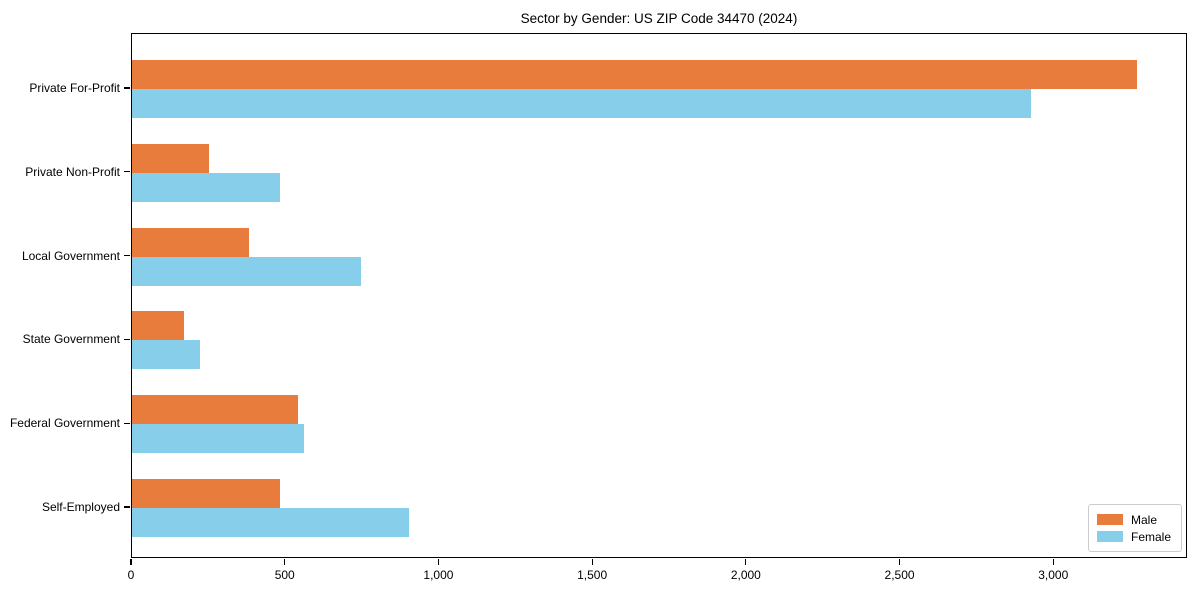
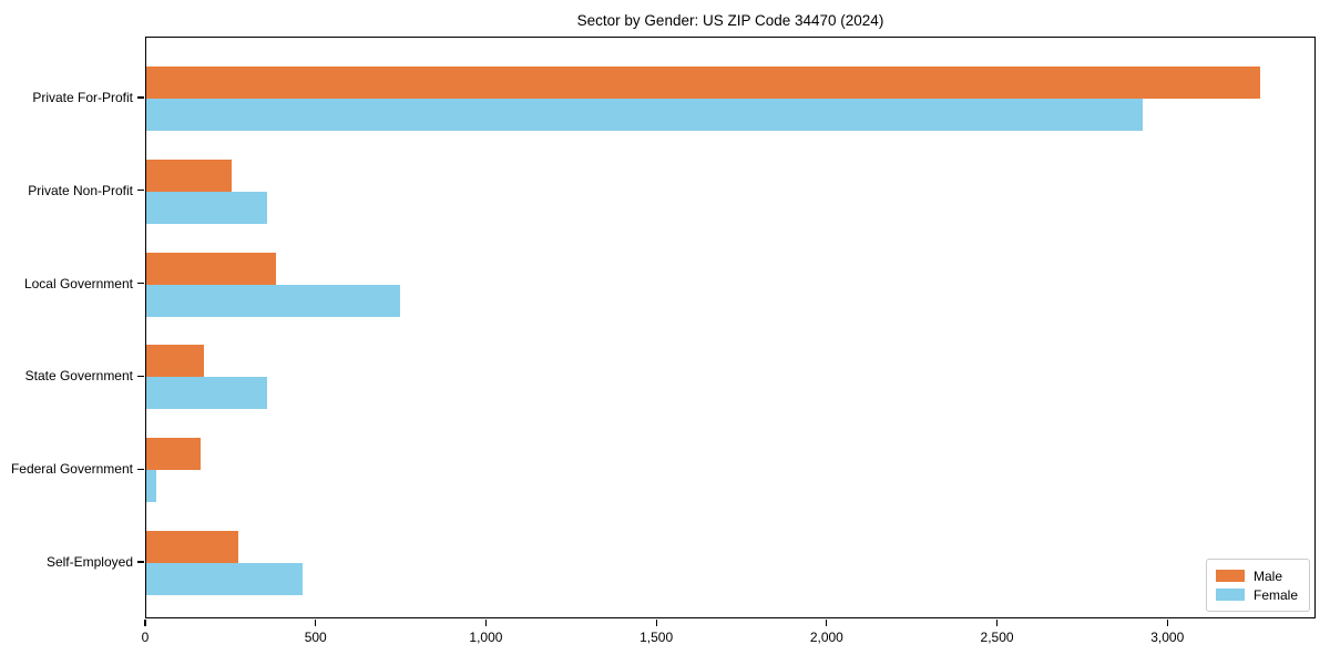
Female/Private Non-Profit: 480 -> 360
Female/State Government: 220 -> 360
Male/Federal Government: 540 -> 160
Female/Federal Government: 560 -> 30
Male/Self-Employed: 480 -> 270
Female/Self-Employed: 900 -> 460
